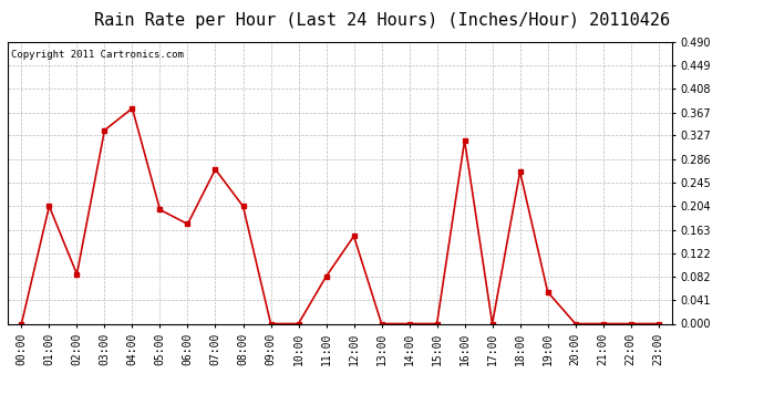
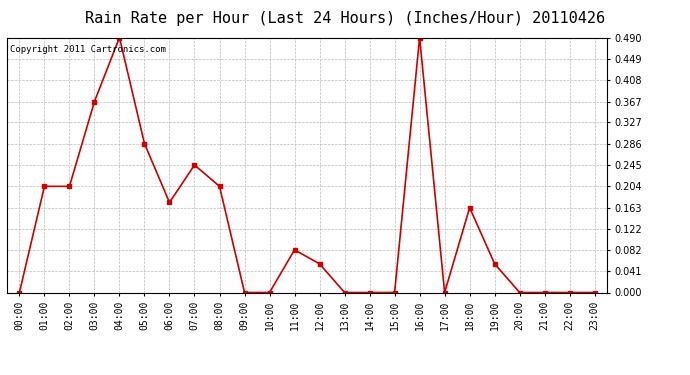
02:00: 0.086 -> 0.204
03:00: 0.336 -> 0.367
04:00: 0.374 -> 0.490
05:00: 0.198 -> 0.286
07:00: 0.268 -> 0.245
12:00: 0.152 -> 0.055
16:00: 0.318 -> 0.490
18:00: 0.264 -> 0.163
